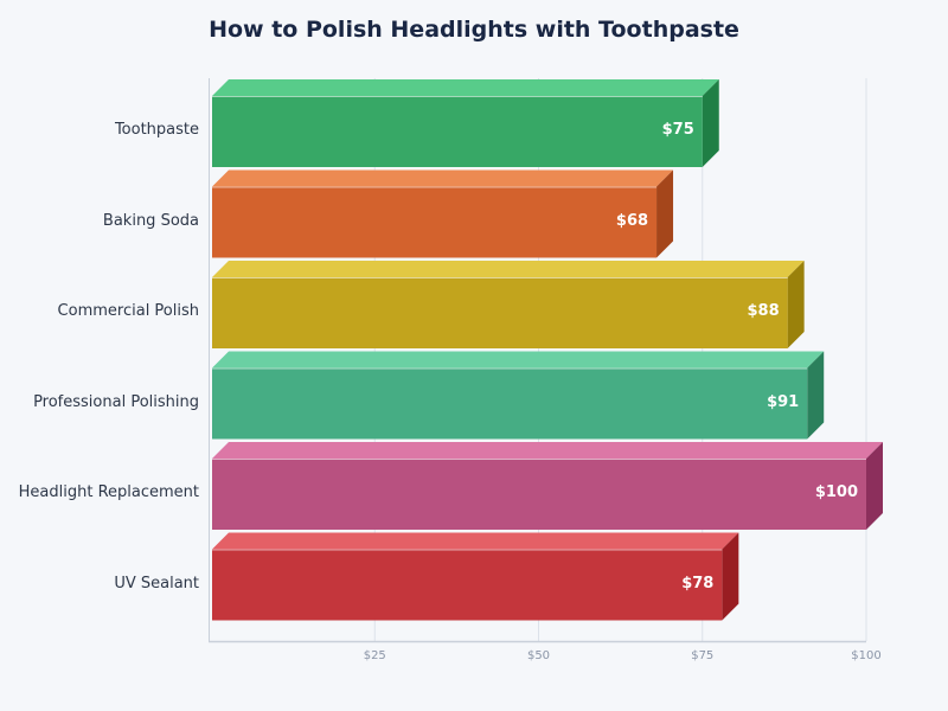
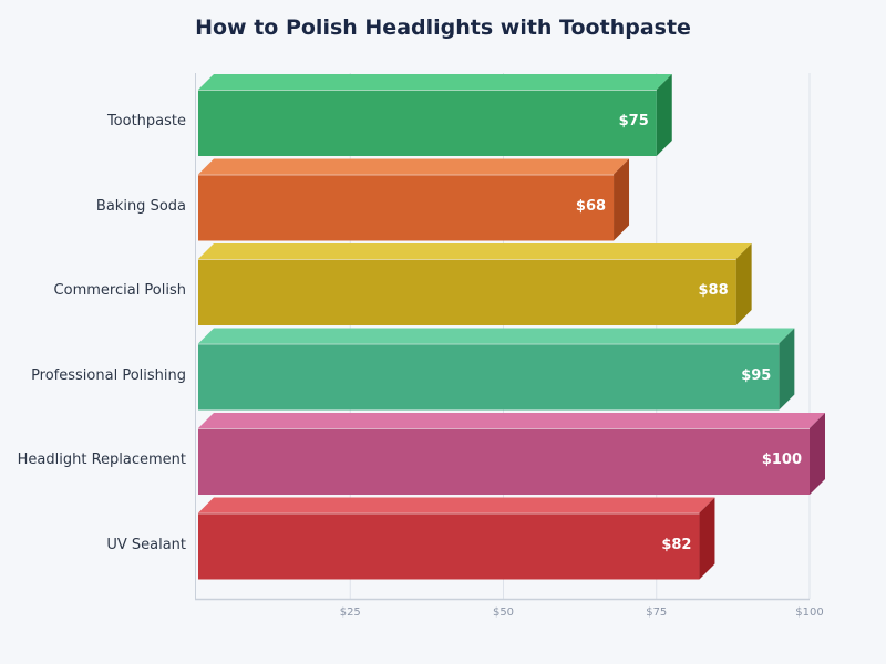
Professional Polishing: $91 -> $95
UV Sealant: $78 -> $82
